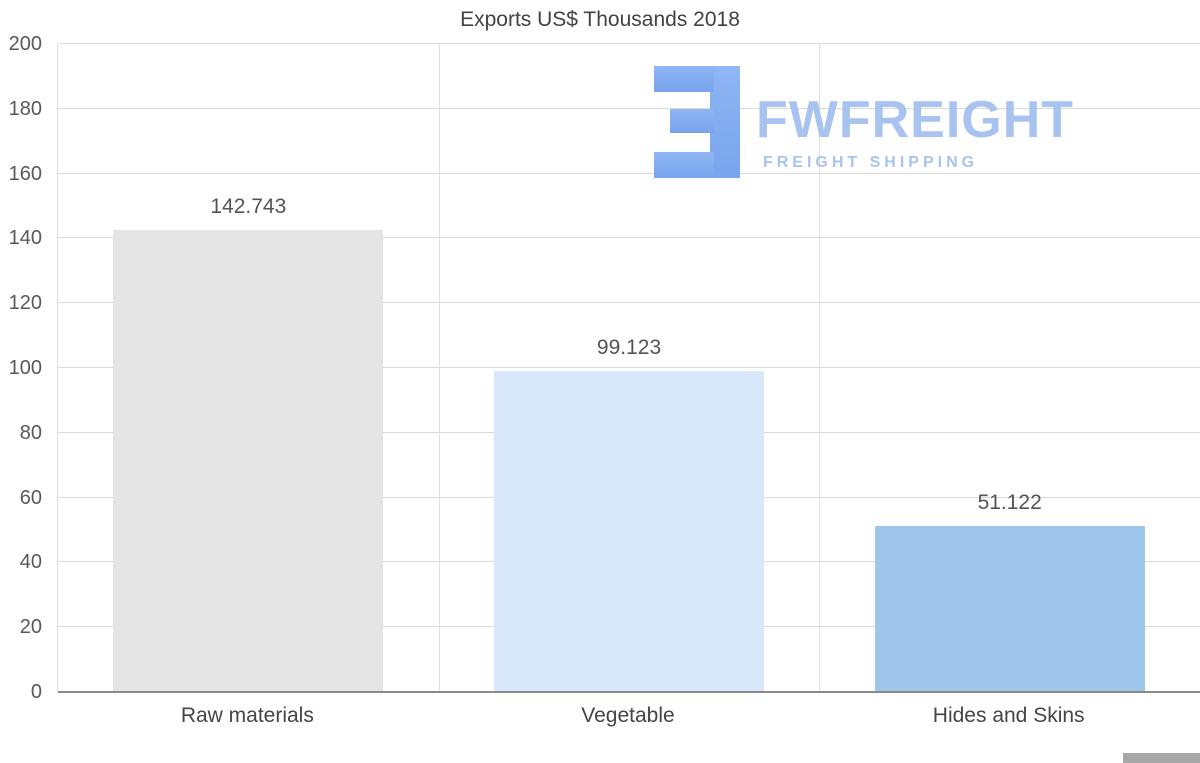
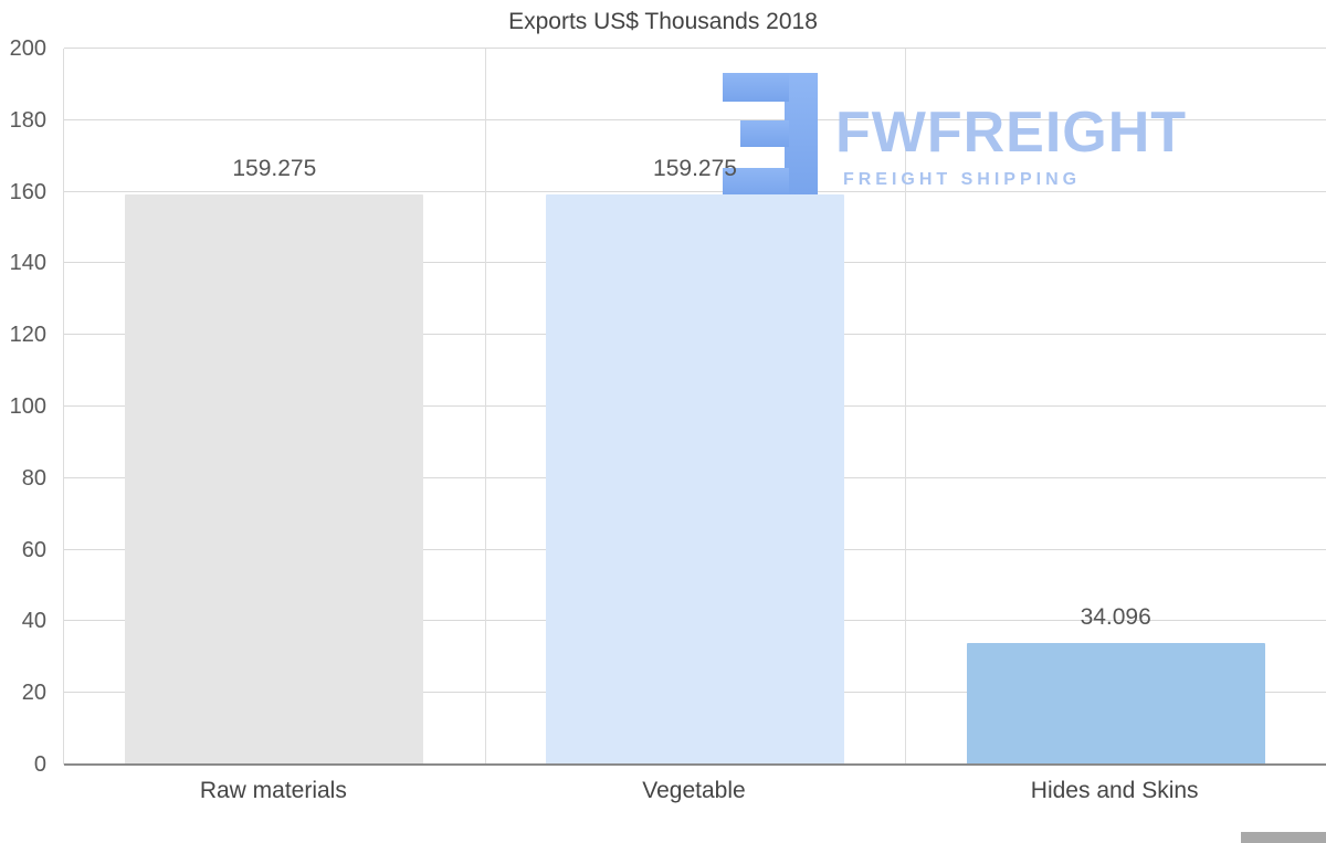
Raw materials: 142.743 -> 159.275
Vegetable: 99.123 -> 159.275
Hides and Skins: 51.122 -> 34.096
